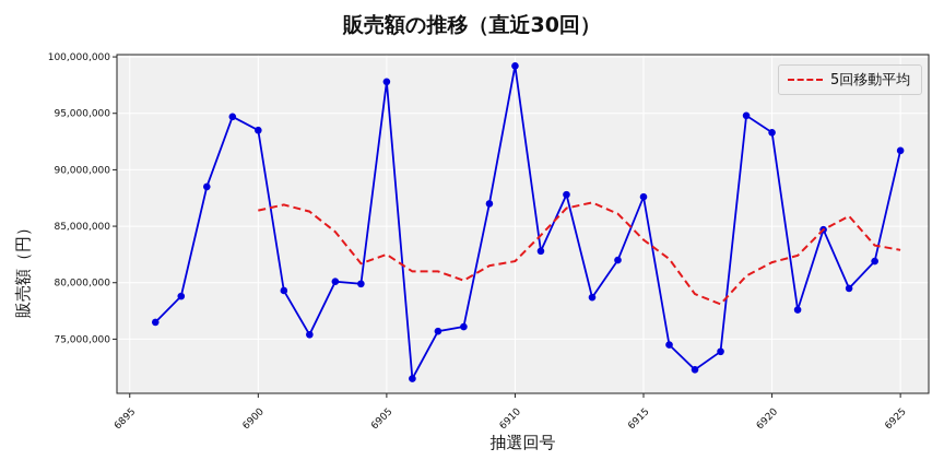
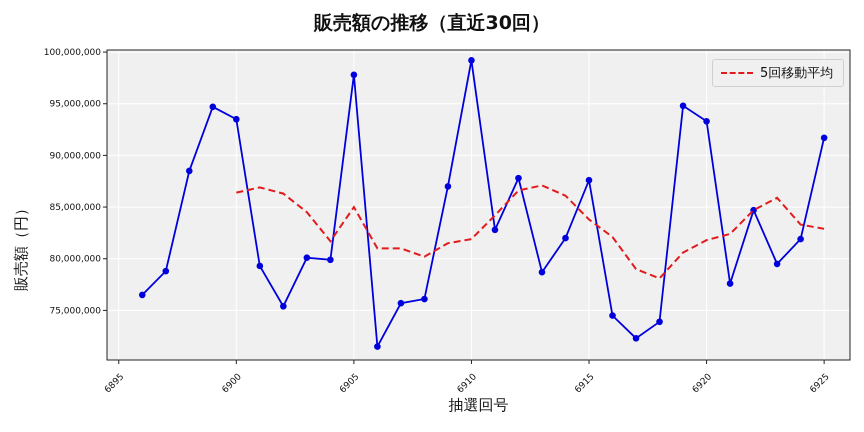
5回移動平均/6905: 82500000 -> 85000000
